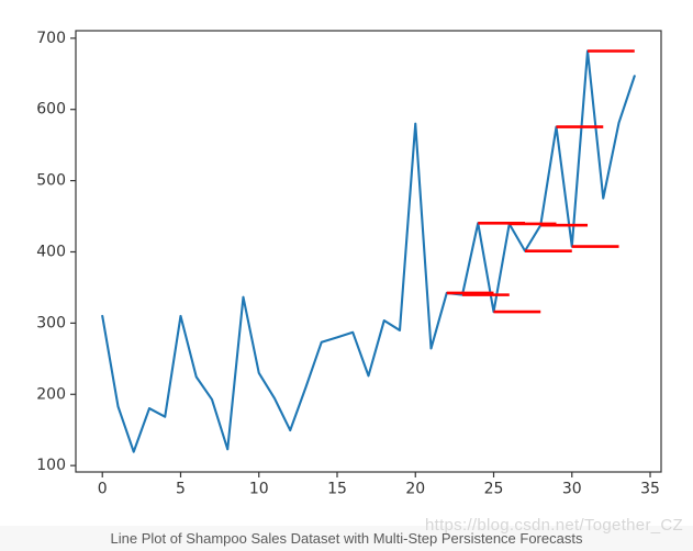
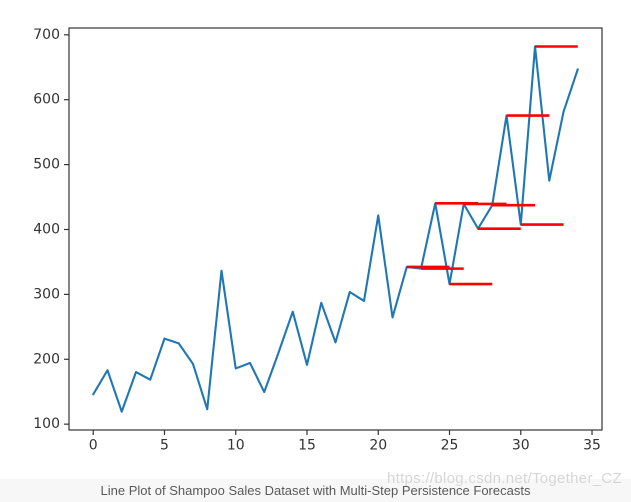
0: 310 -> 150
5: 310 -> 230
10: 230 -> 190
15: 280 -> 190
20: 580 -> 420
